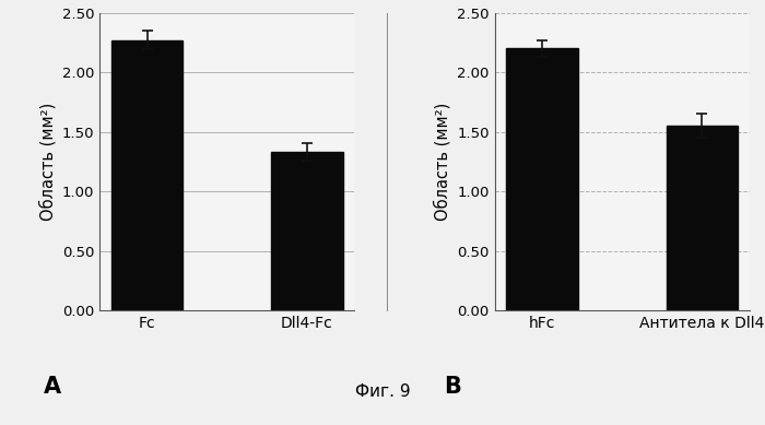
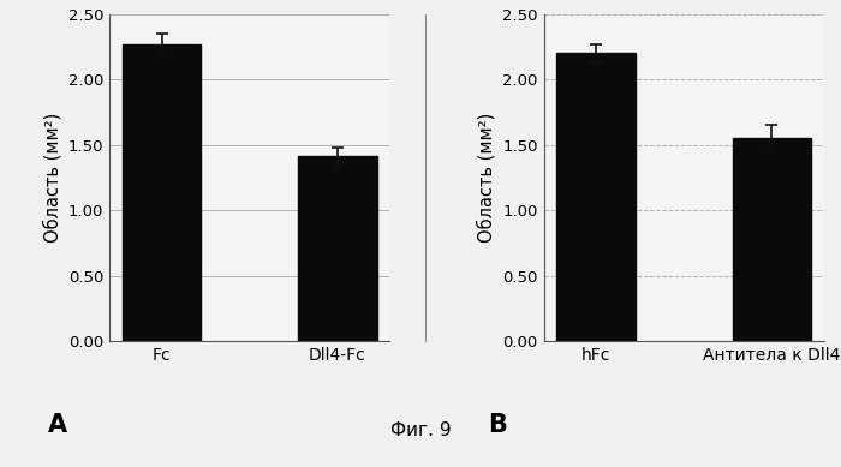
Dll4-Fc: 1.33 -> 1.41
